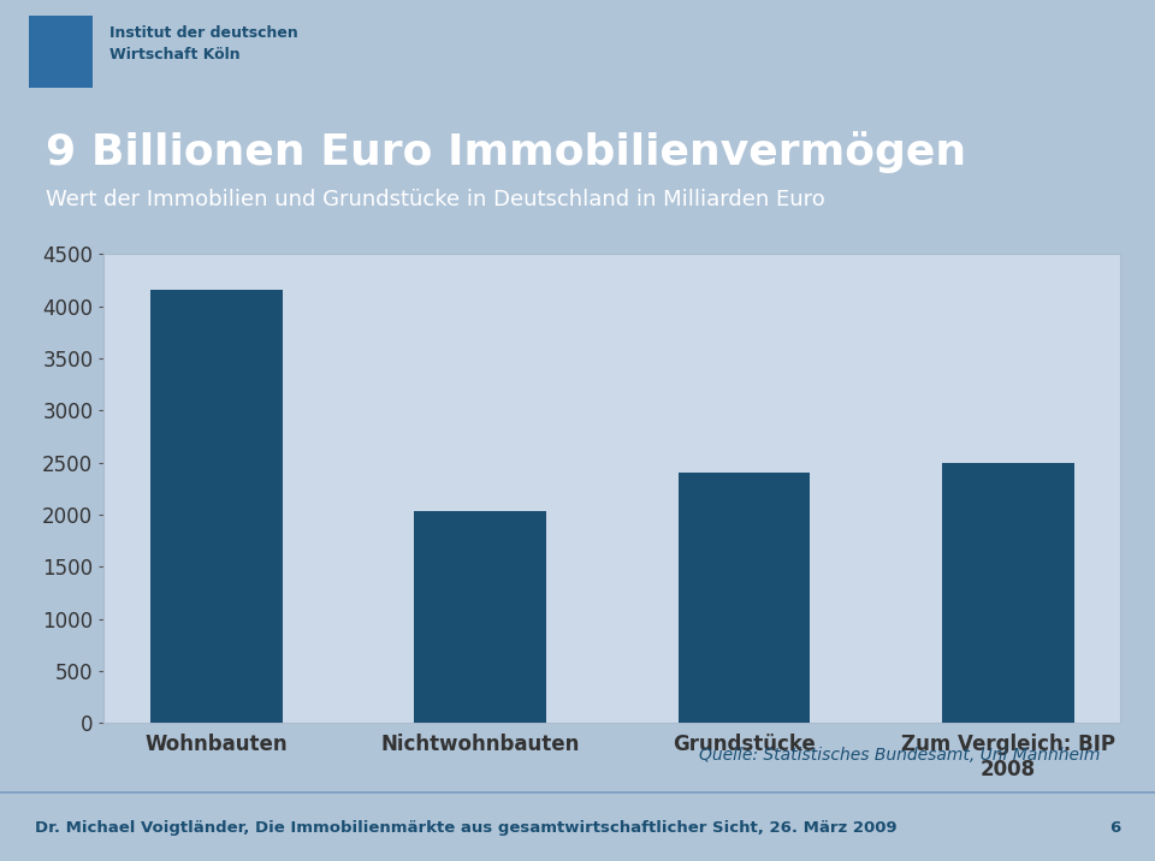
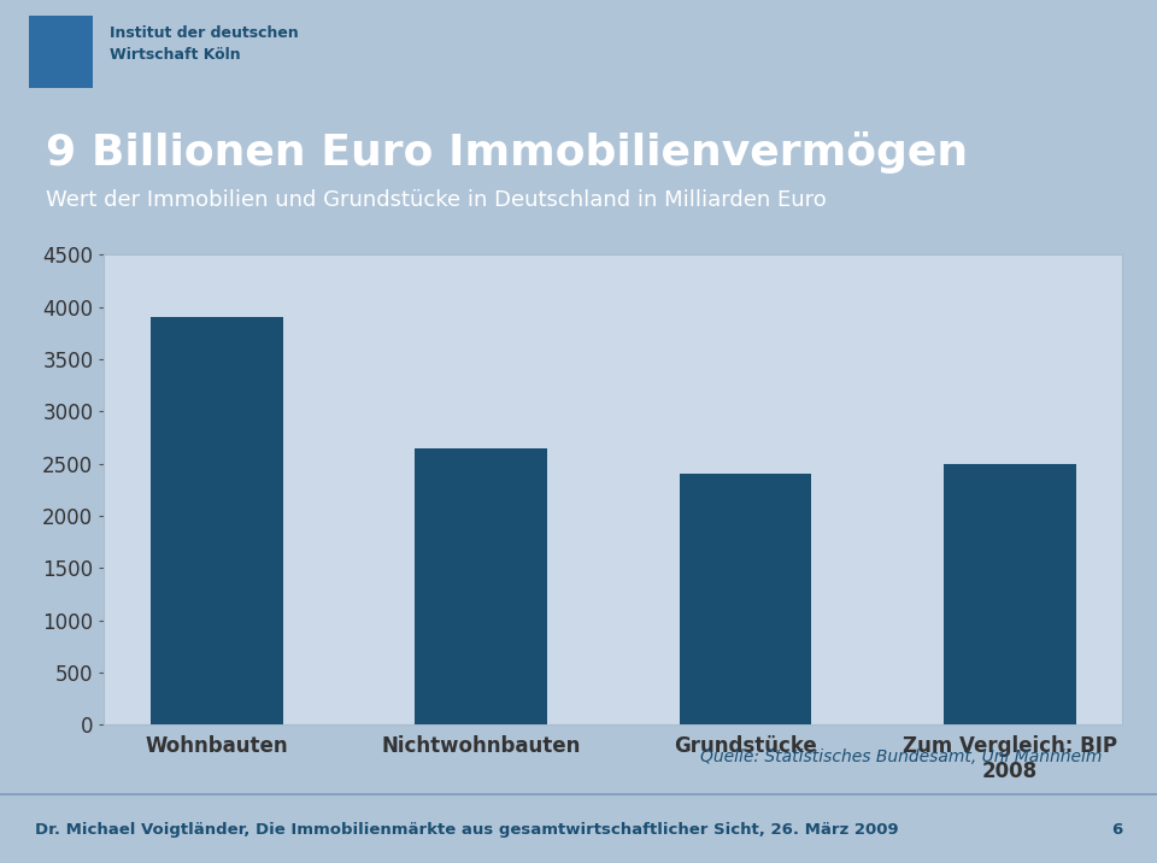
Wohnbauten: 4160 -> 3900
Nichtwohnbauten: 2040 -> 2650
